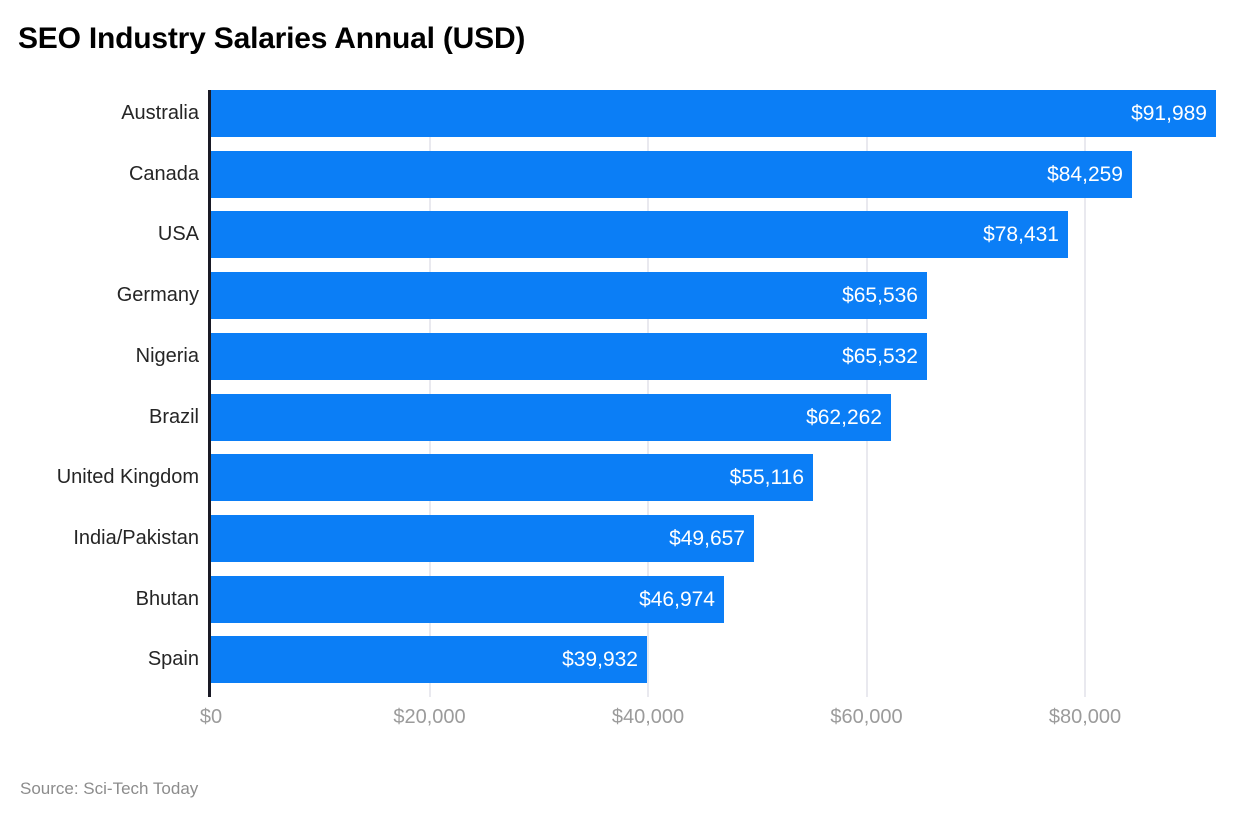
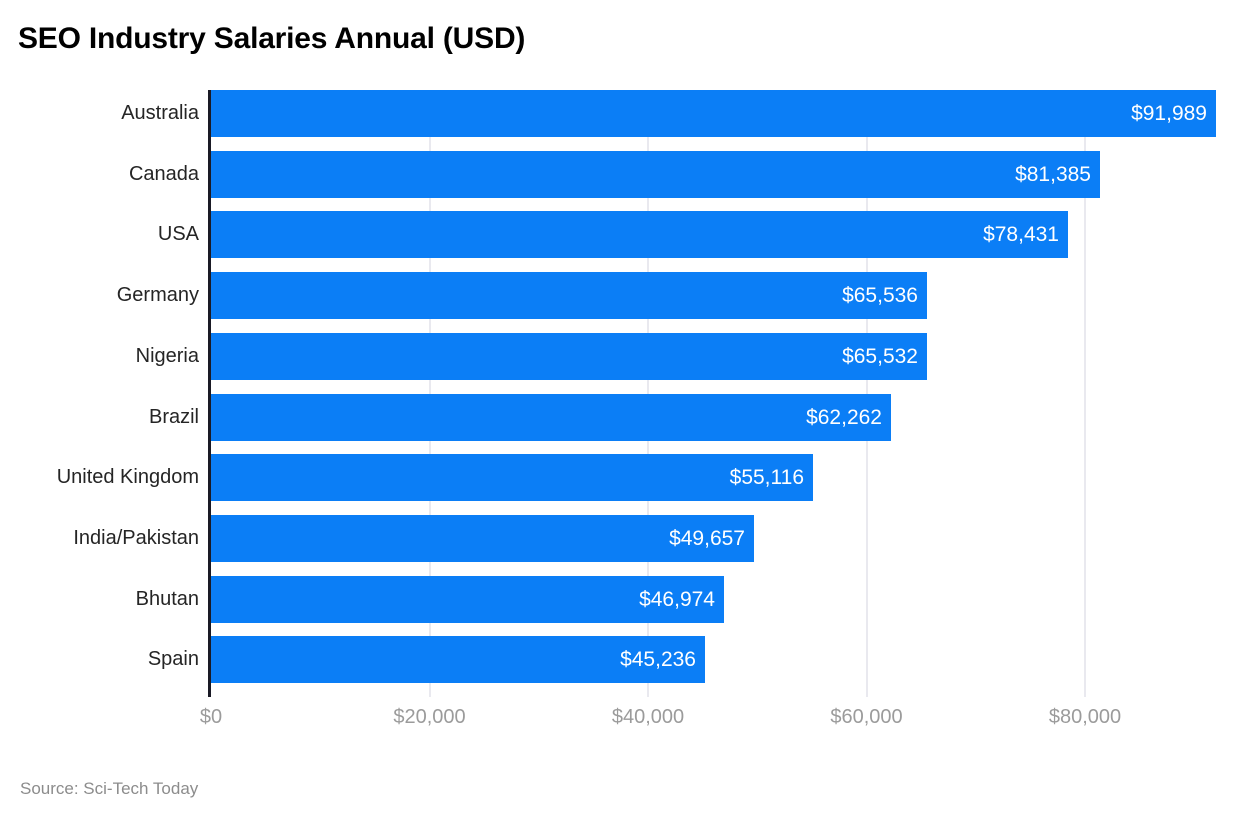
Canada: $84,259 -> $81,385
Spain: $39,932 -> $45,236
